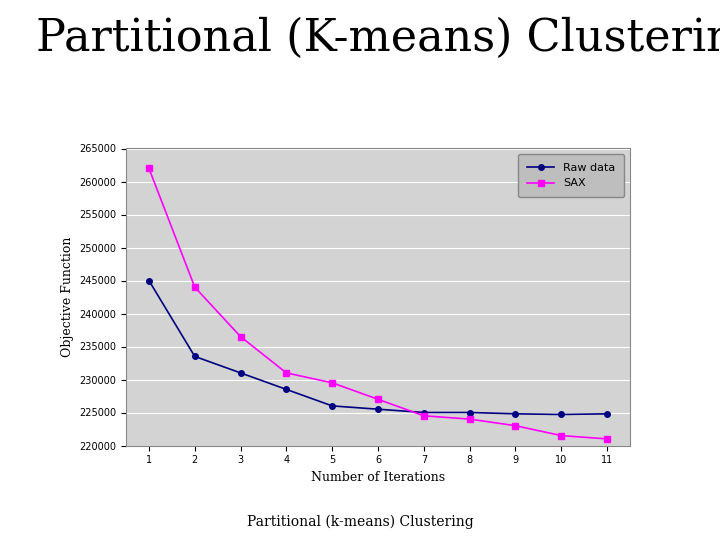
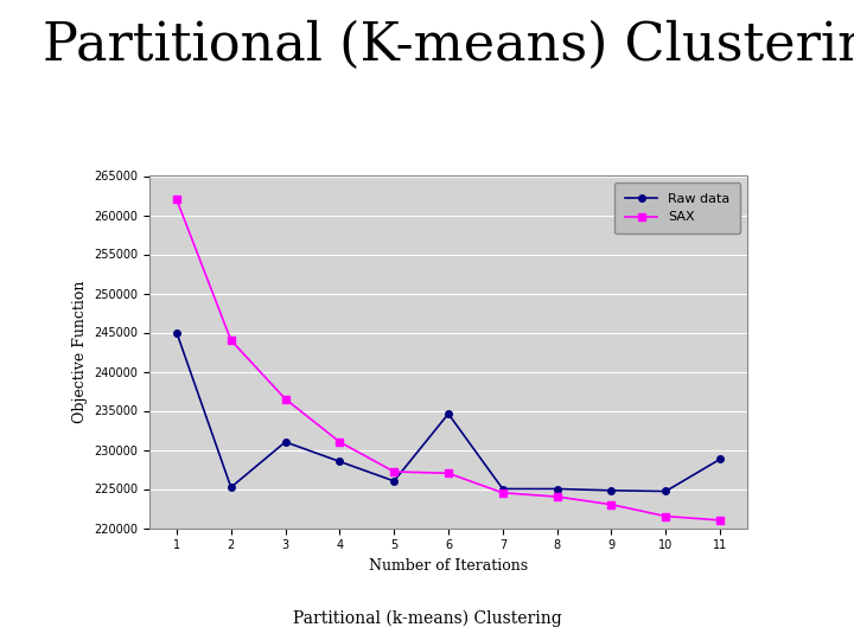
Raw data/2: 233500 -> 225200
SAX/5: 229500 -> 227200
Raw data/6: 225500 -> 234600
Raw data/11: 224800 -> 228800
